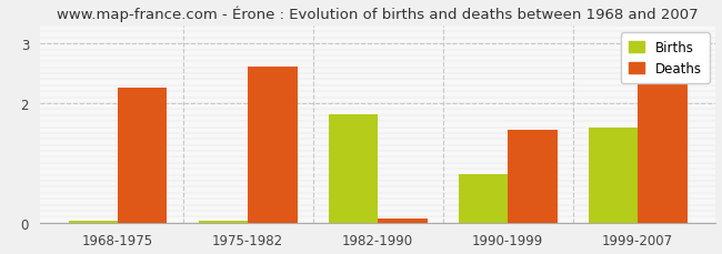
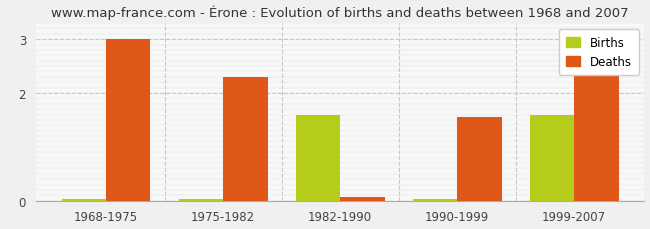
Deaths/1968-1975: 2.26 -> 3.00
Deaths/1975-1982: 2.62 -> 2.30
Births/1982-1990: 1.82 -> 1.60
Births/1990-1999: 0.82 -> 0.04
